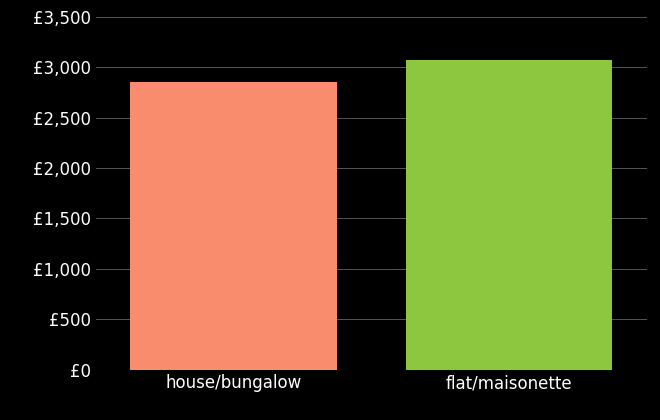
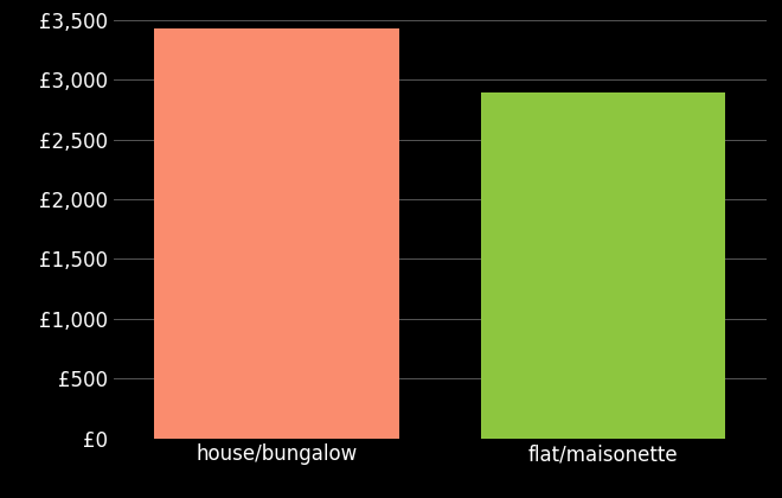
house/bungalow: £2,850 -> £3,430
flat/maisonette: £3,070 -> £2,890
